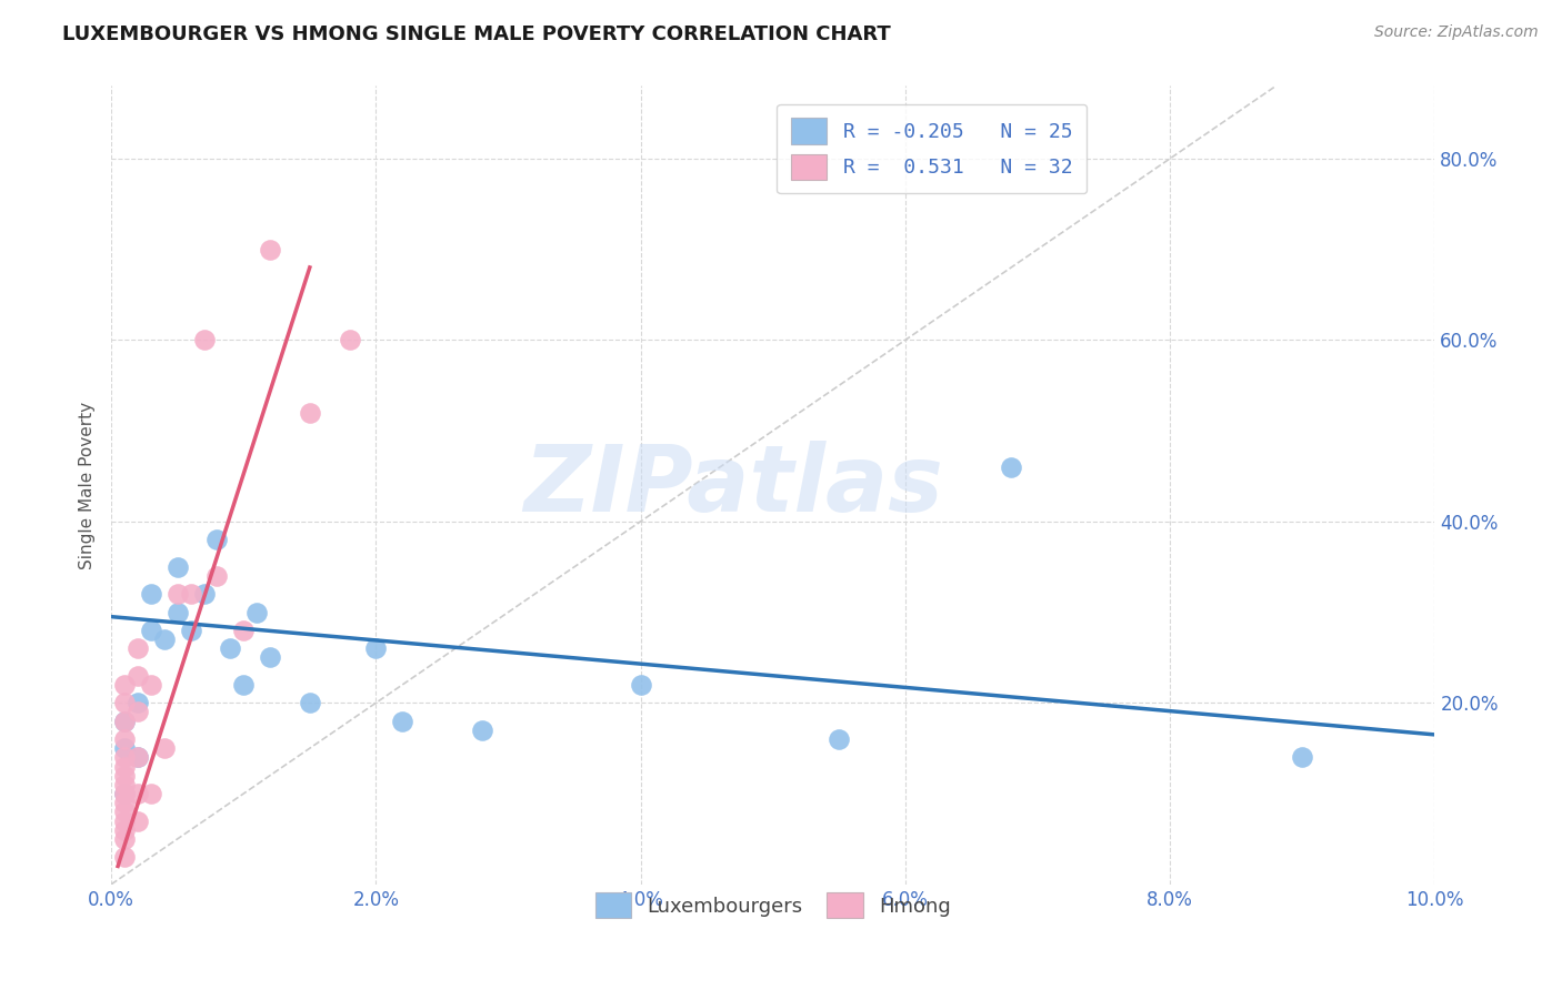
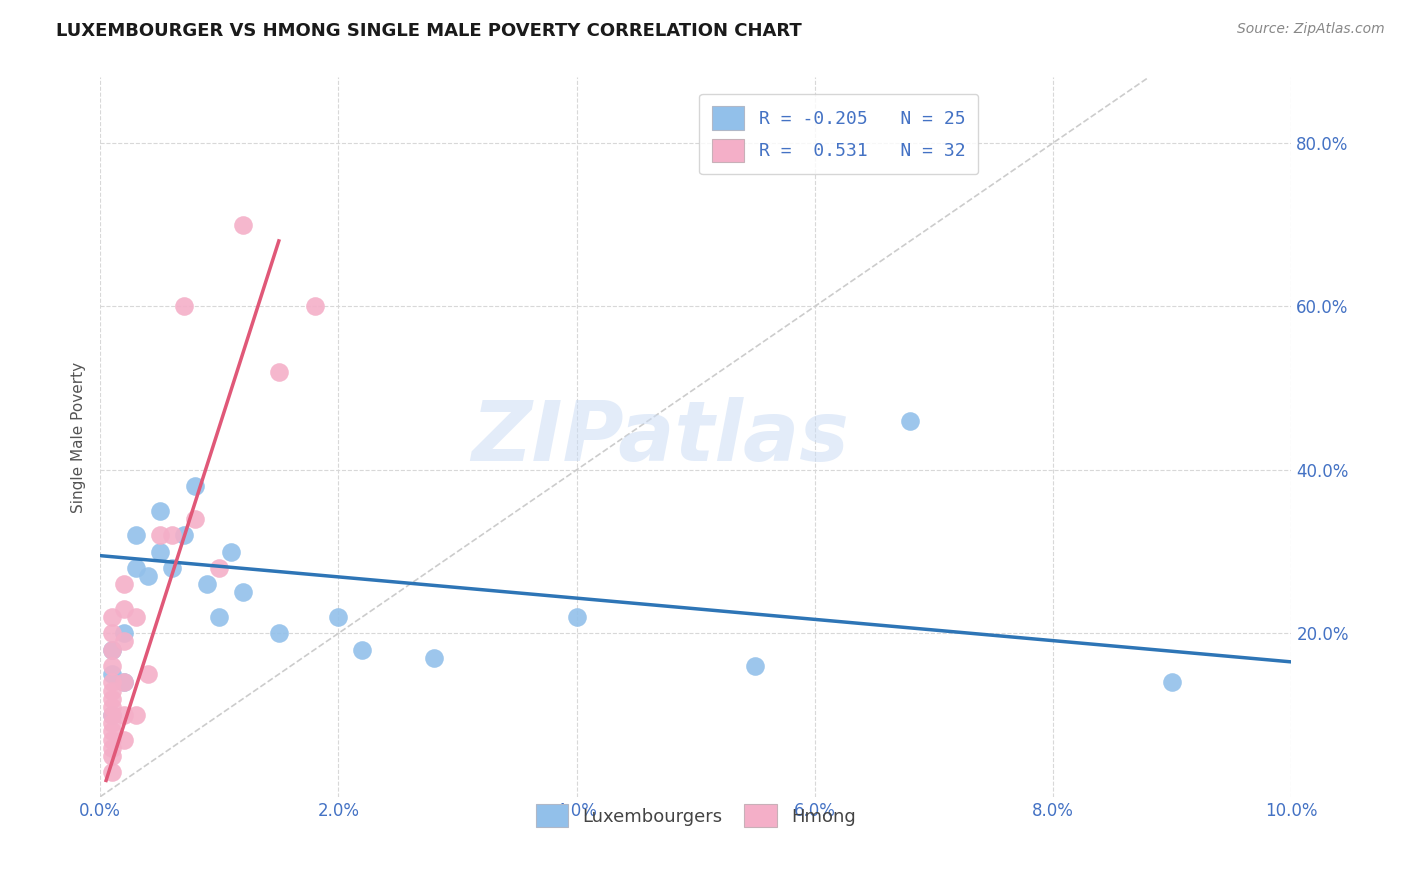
Luxembourgers/2.0%: 26% -> 22%
